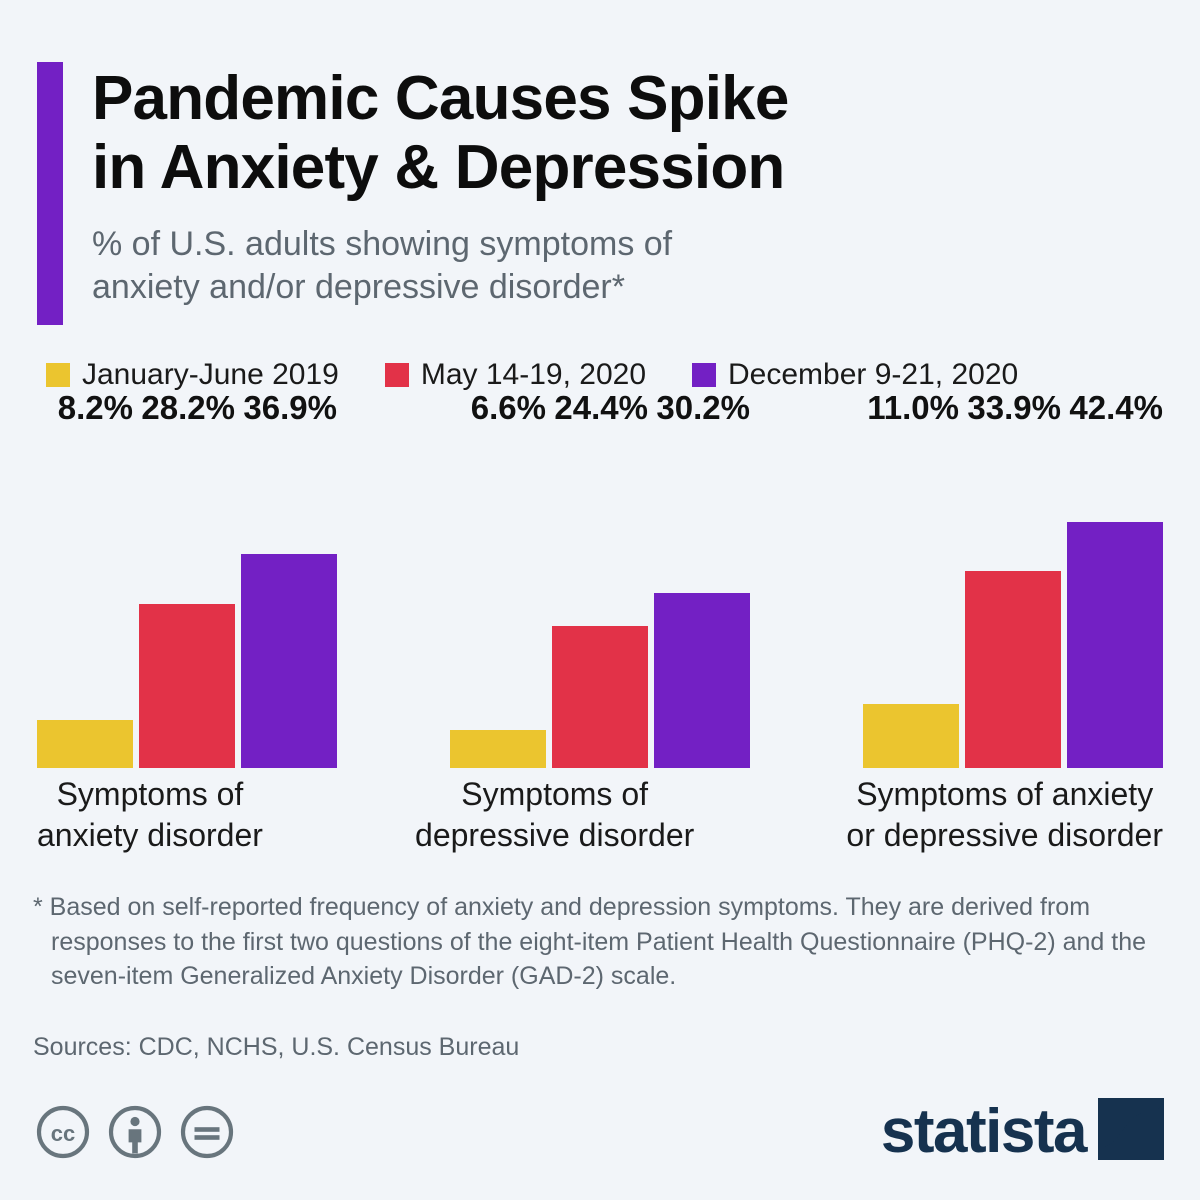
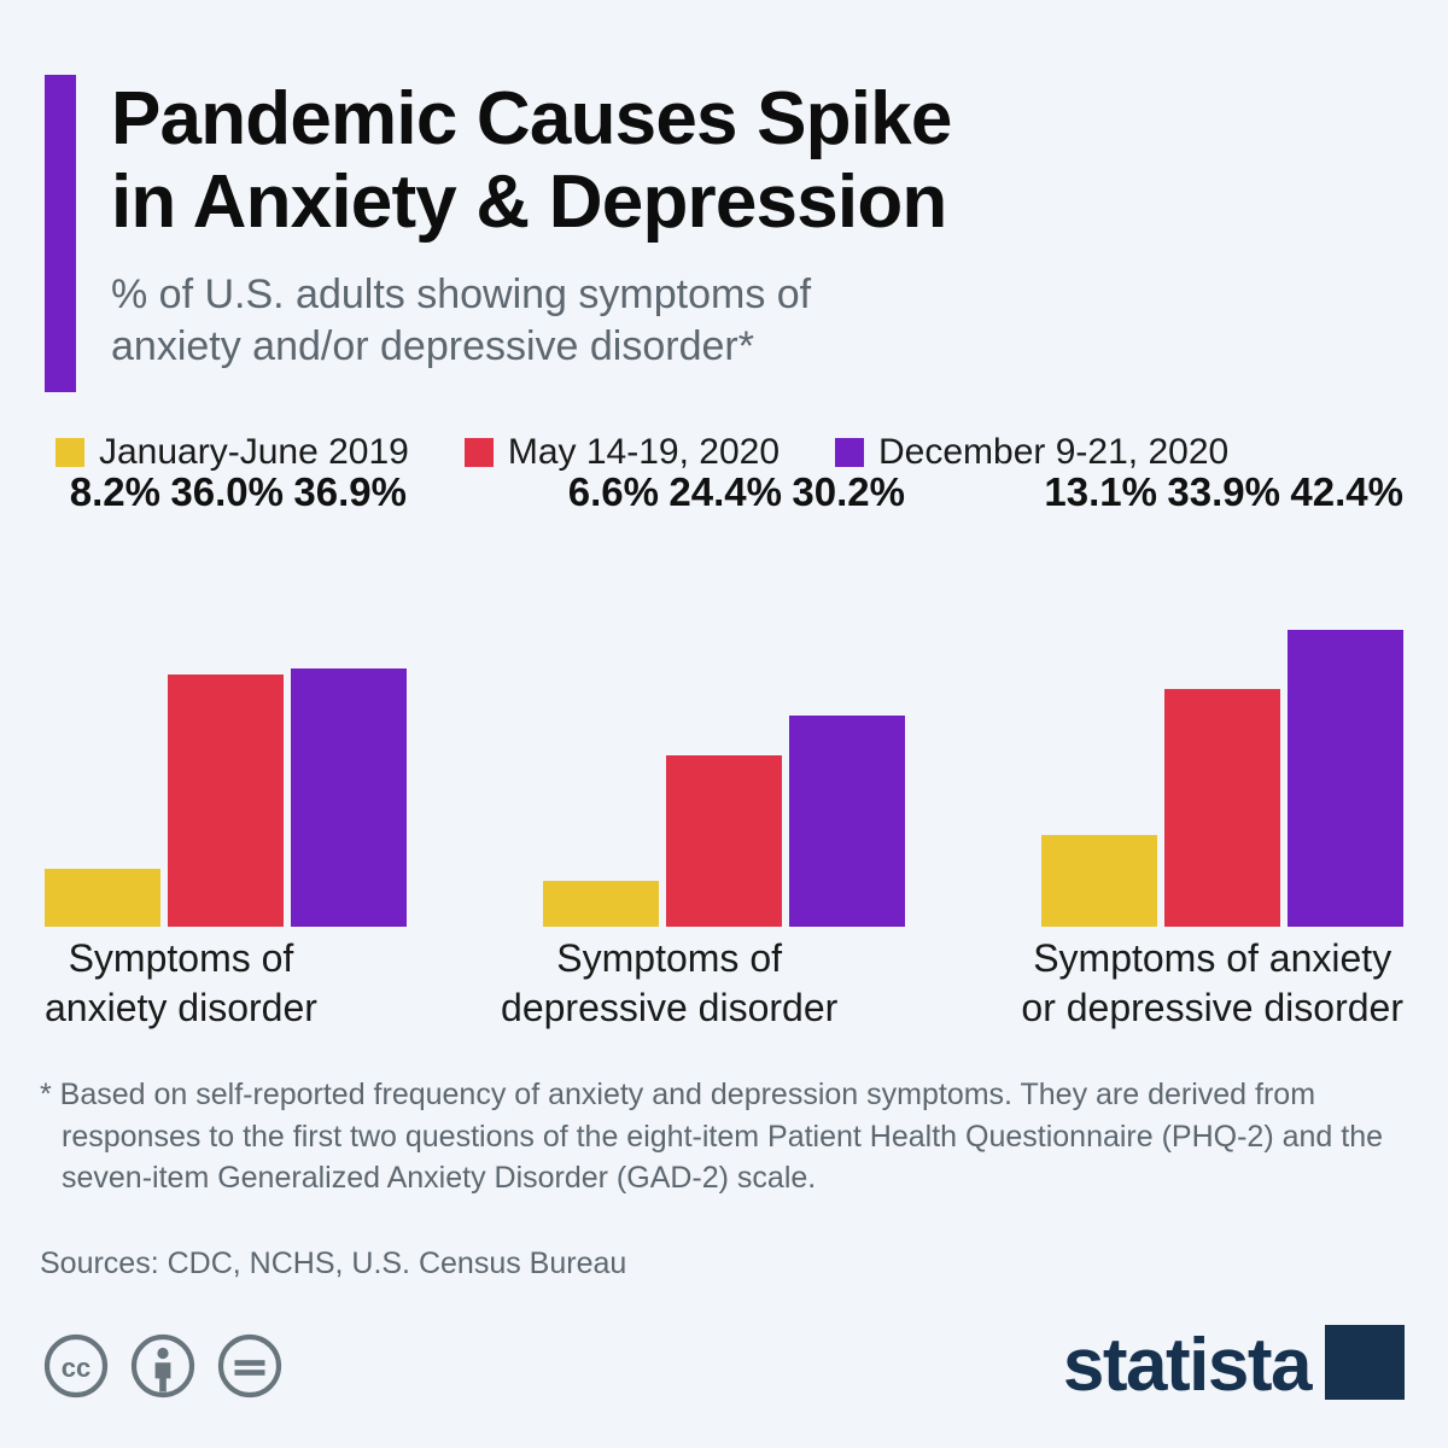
May 14-19, 2020/Symptoms of anxiety disorder: 28.2% -> 36.0%
January-June 2019/Symptoms of anxiety or depressive disorder: 11.0% -> 13.1%
